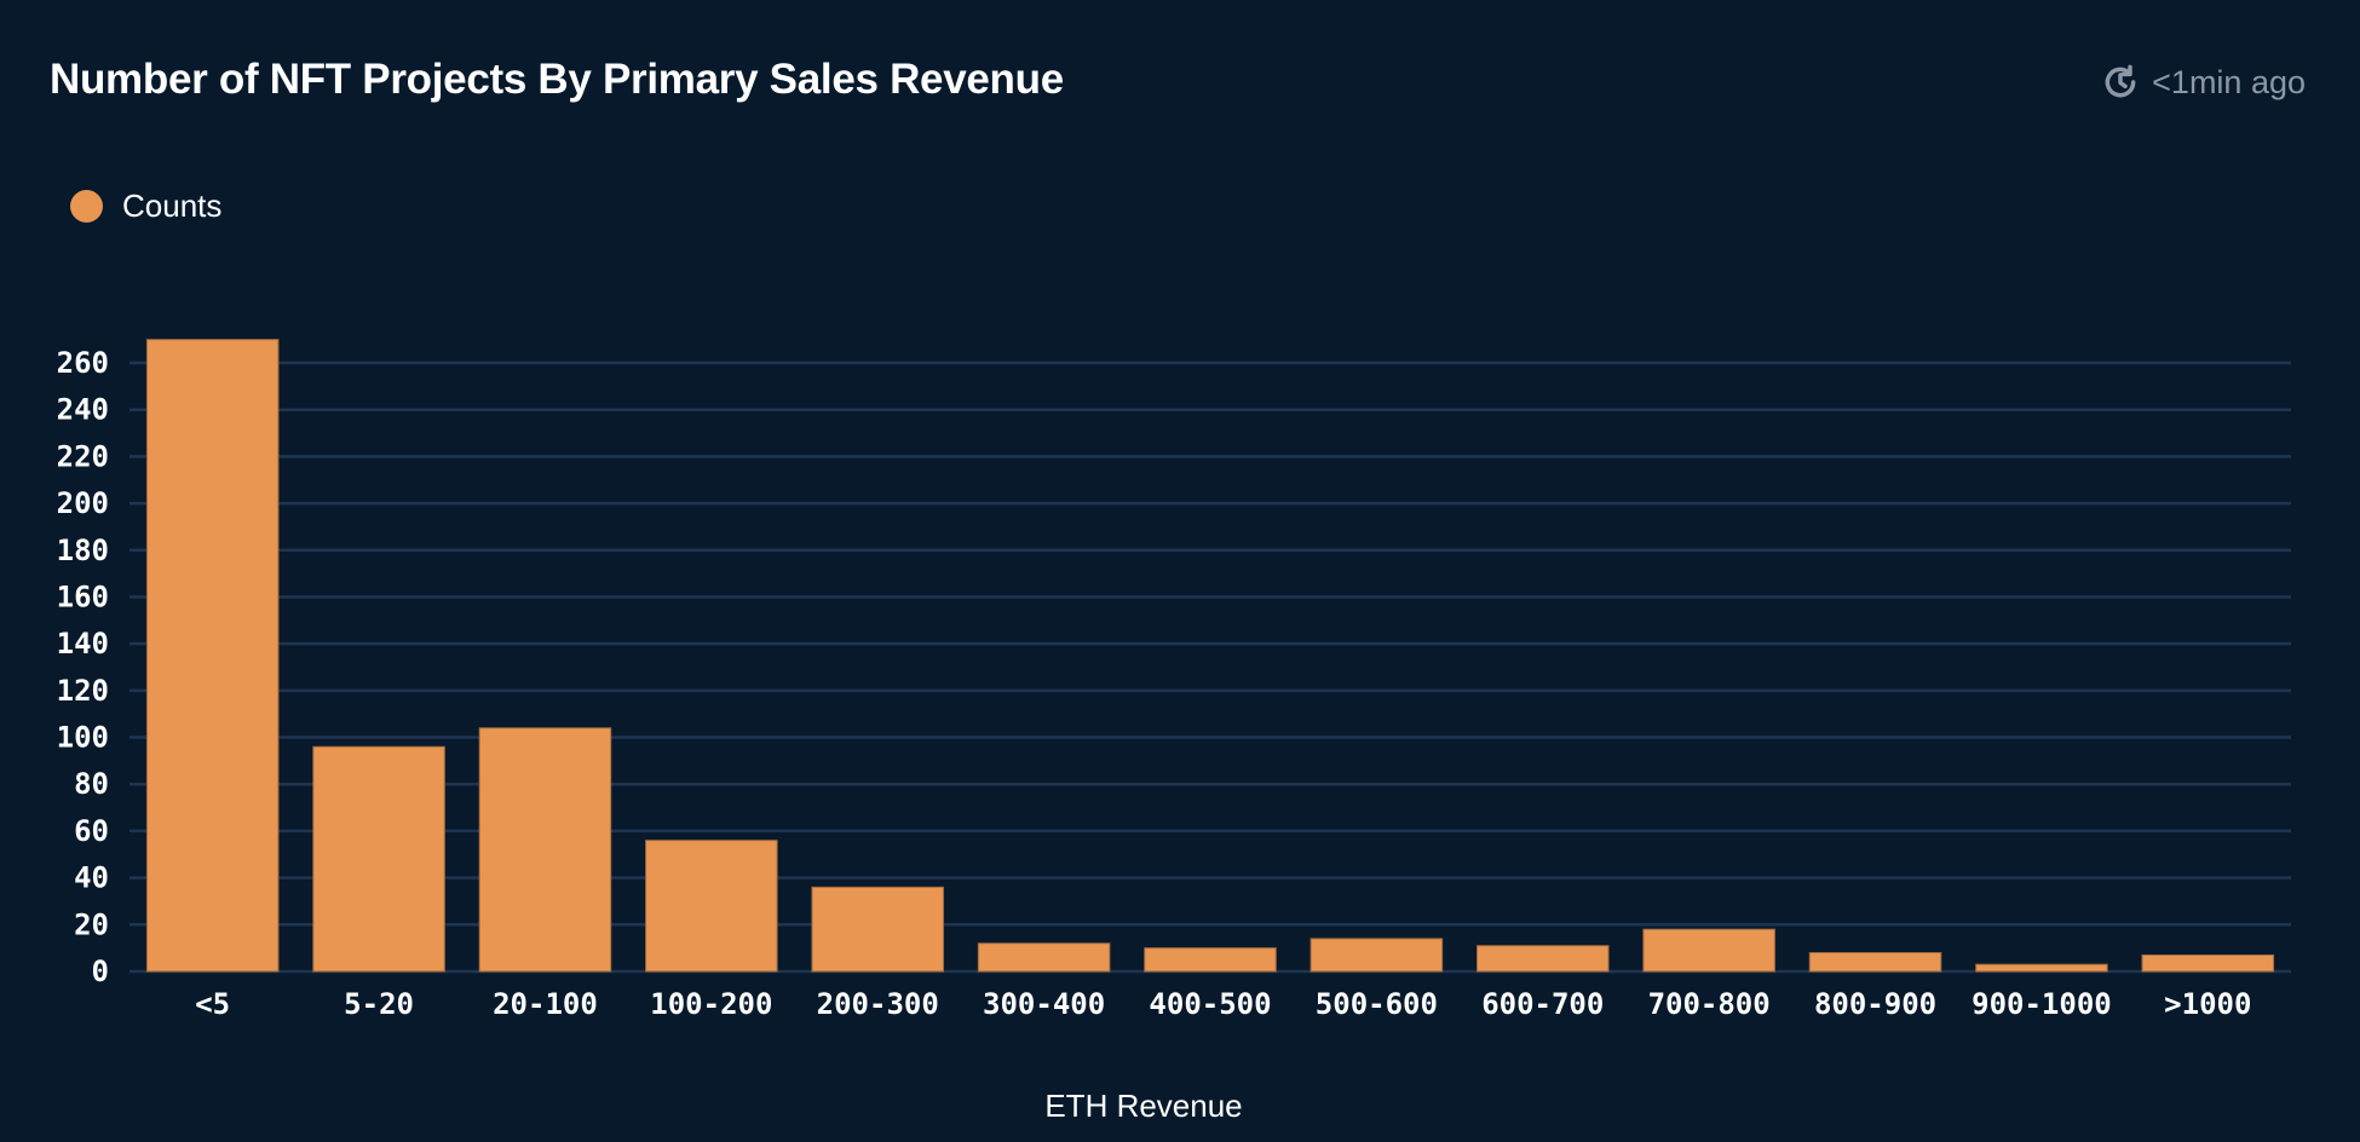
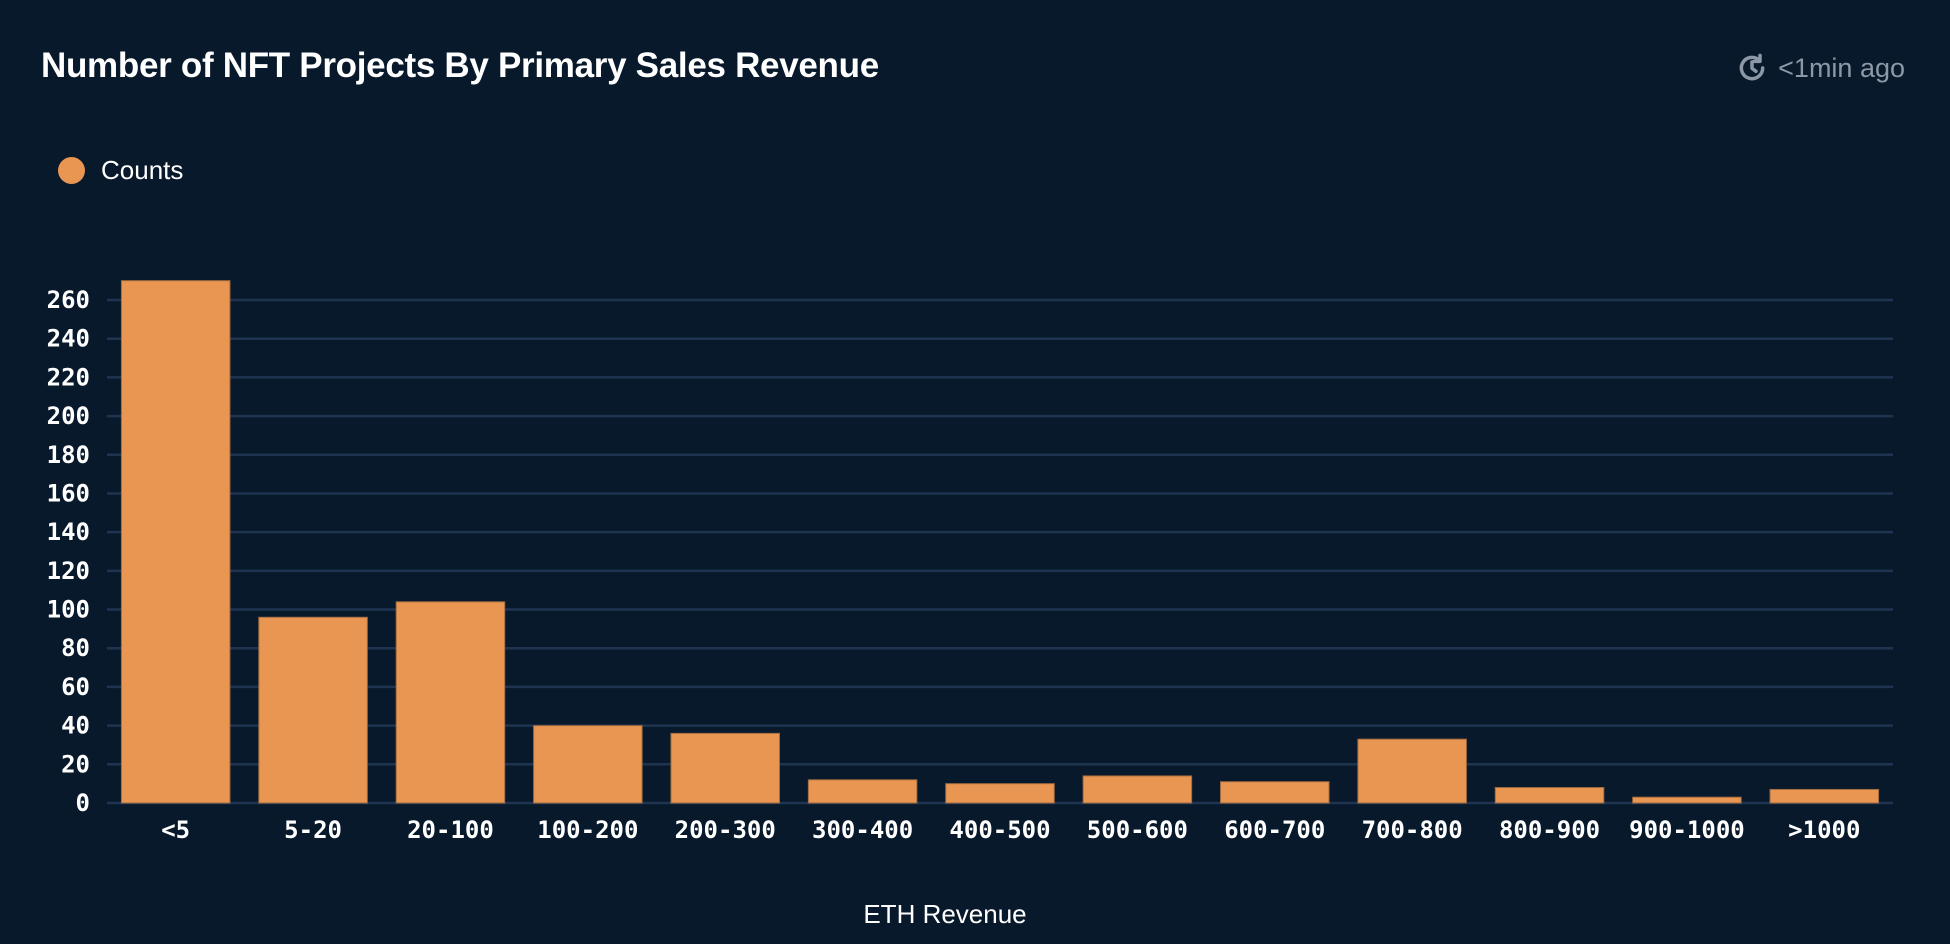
100-200: 56 -> 40
700-800: 18 -> 33
